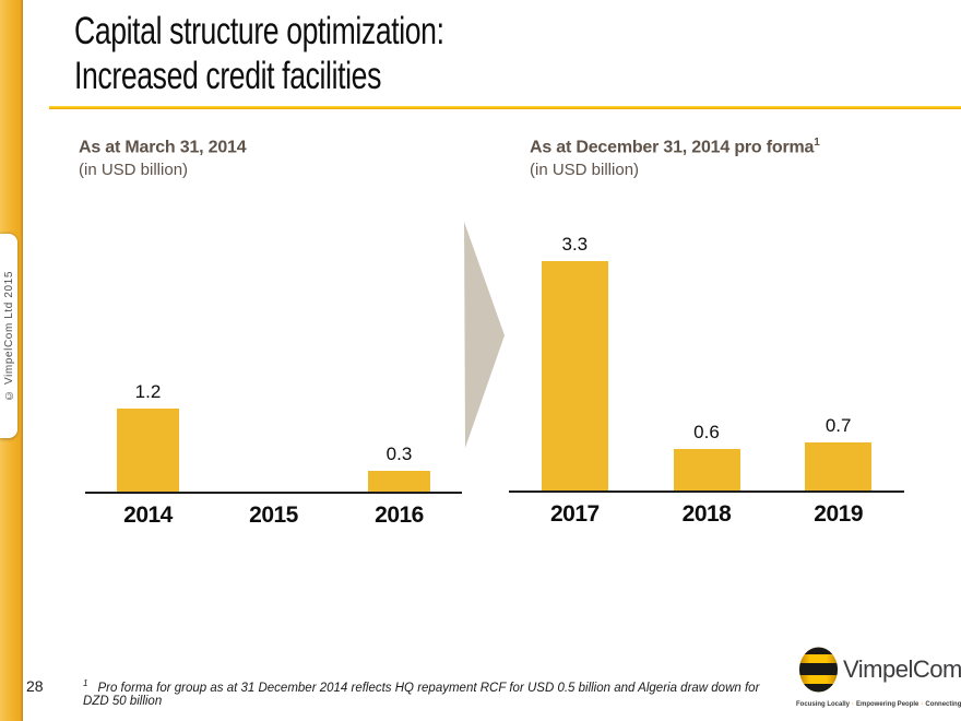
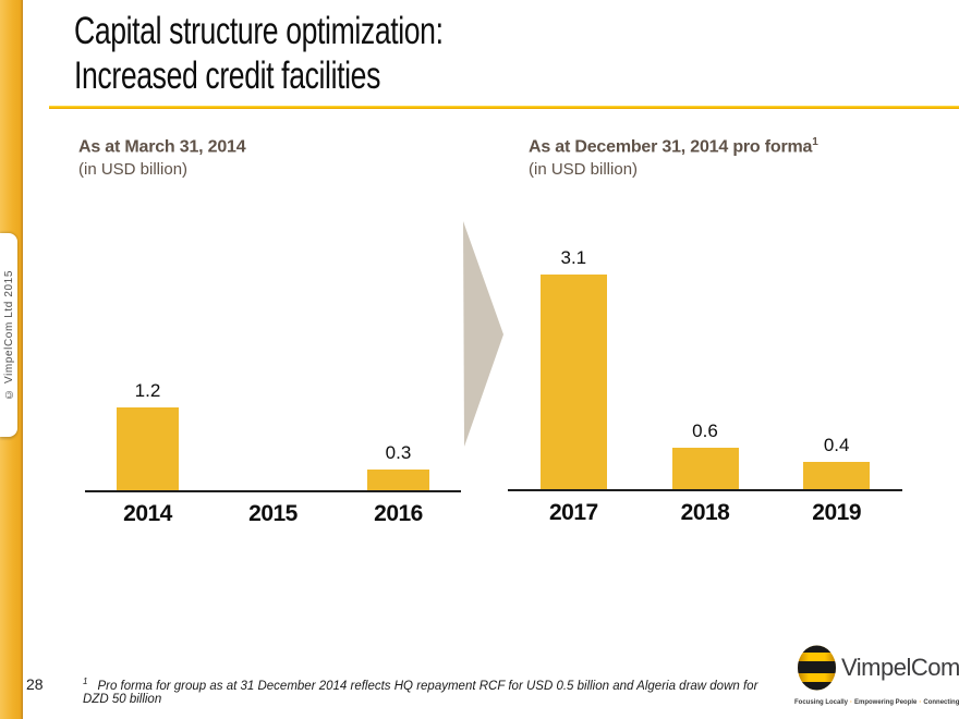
As at December 31, 2014 pro forma/2017: 3.3 -> 3.1
As at December 31, 2014 pro forma/2019: 0.7 -> 0.4
